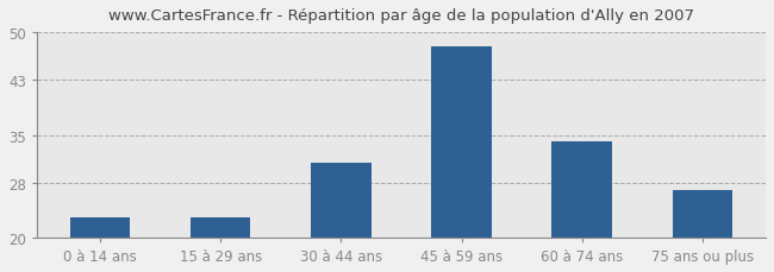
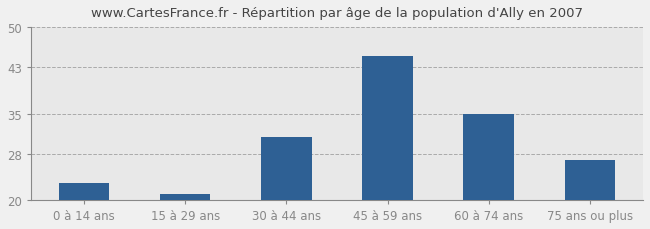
15 à 29 ans: 23 -> 21
45 à 59 ans: 48 -> 45
60 à 74 ans: 34 -> 35
